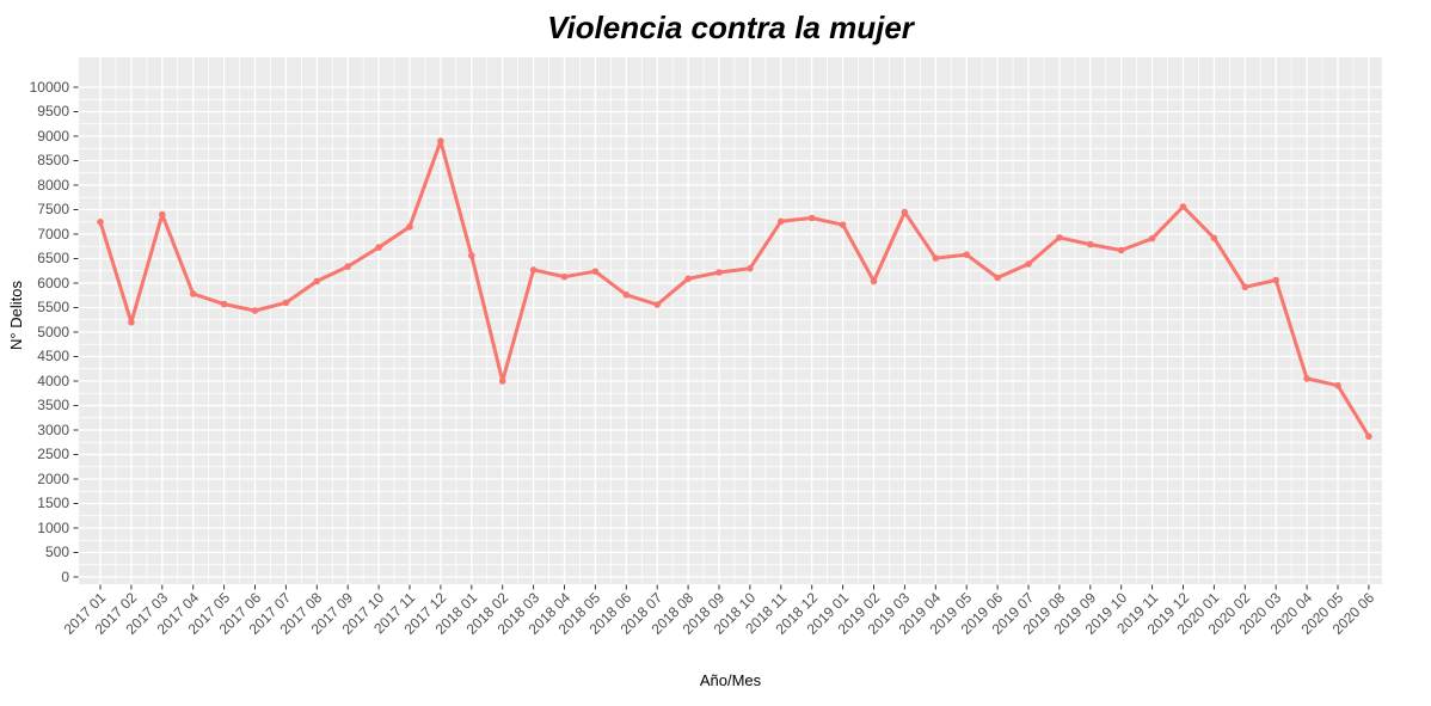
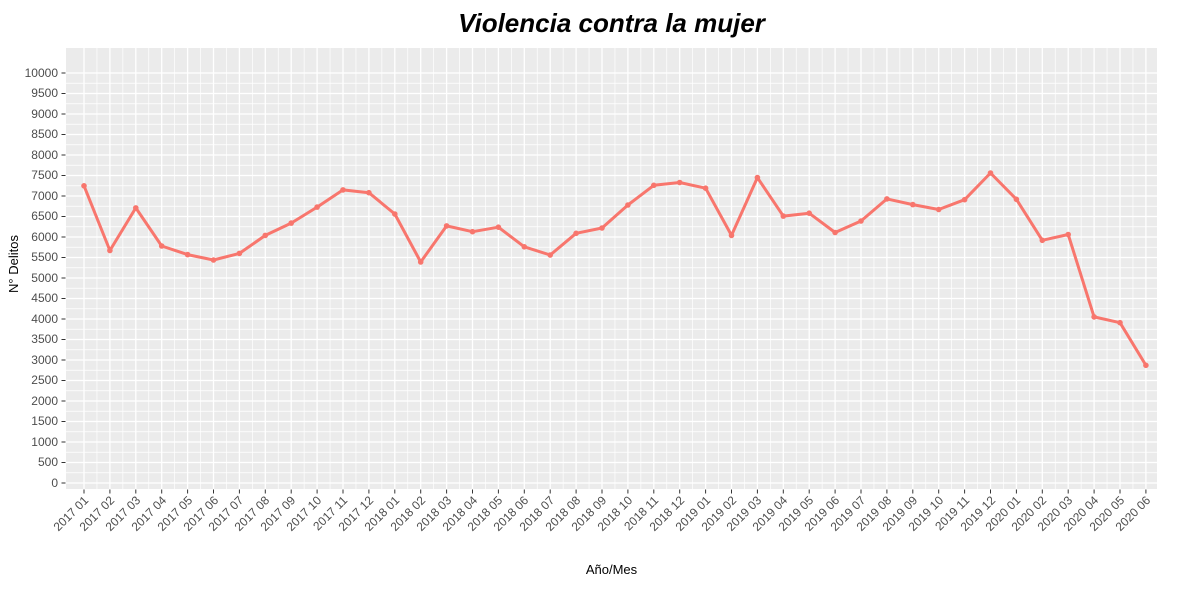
2017 02: 5200 -> 5700
2017 03: 7400 -> 6700
2017 12: 8900 -> 7100
2018 02: 4000 -> 5400
2018 10: 6300 -> 6800
